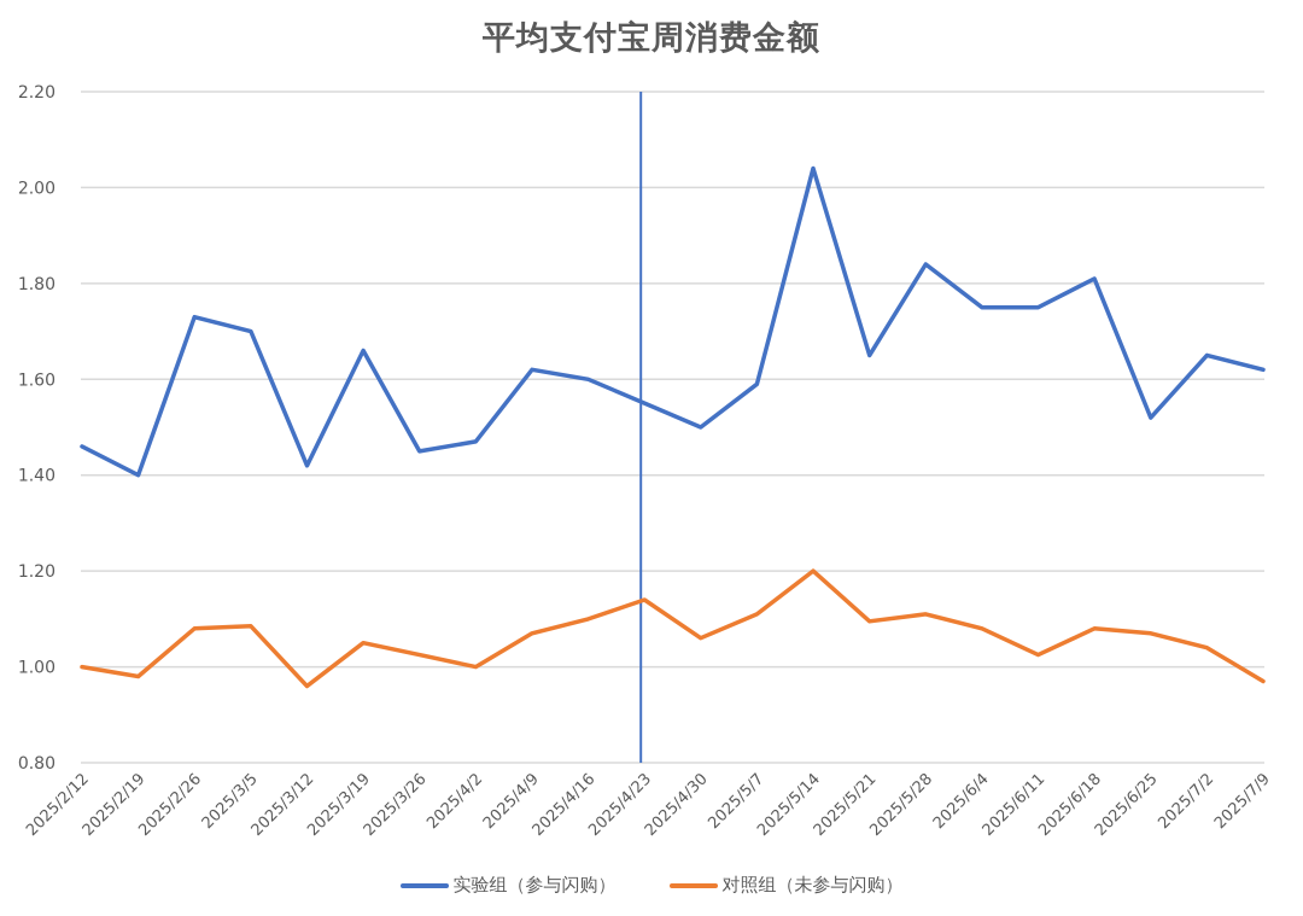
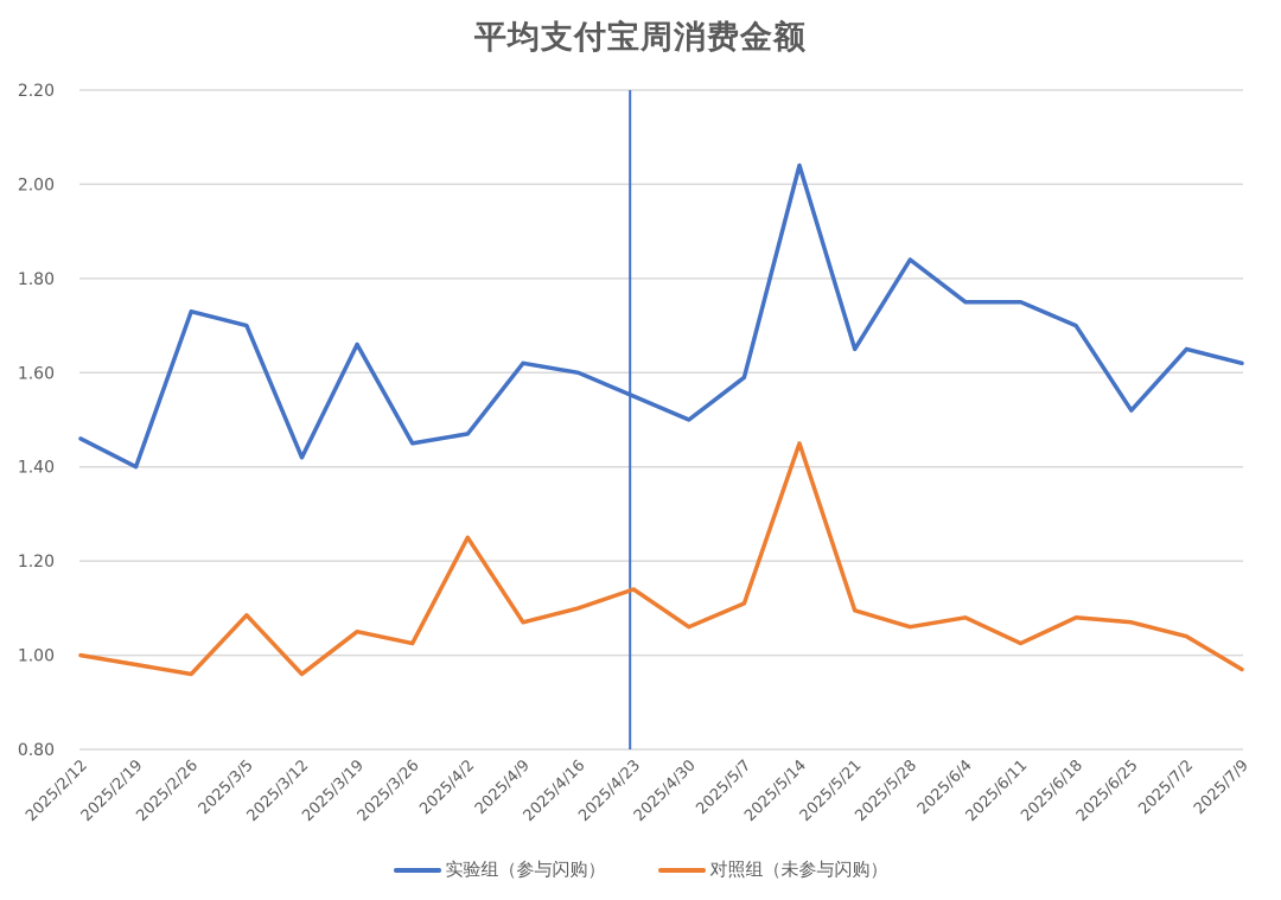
对照组（未参与闪购）/2025/2/26: 1.08 -> 0.96
对照组（未参与闪购）/2025/4/2: 1.00 -> 1.25
对照组（未参与闪购）/2025/5/14: 1.20 -> 1.45
对照组（未参与闪购）/2025/5/28: 1.11 -> 1.06
实验组（参与闪购）/2025/6/18: 1.81 -> 1.70
